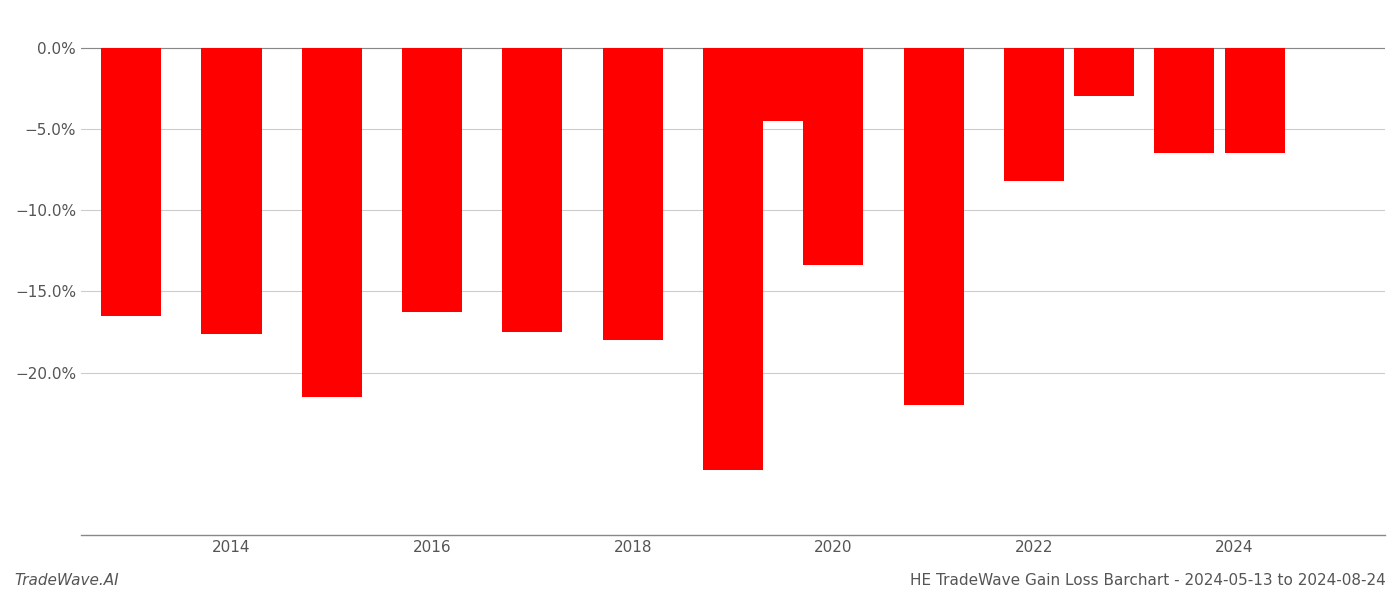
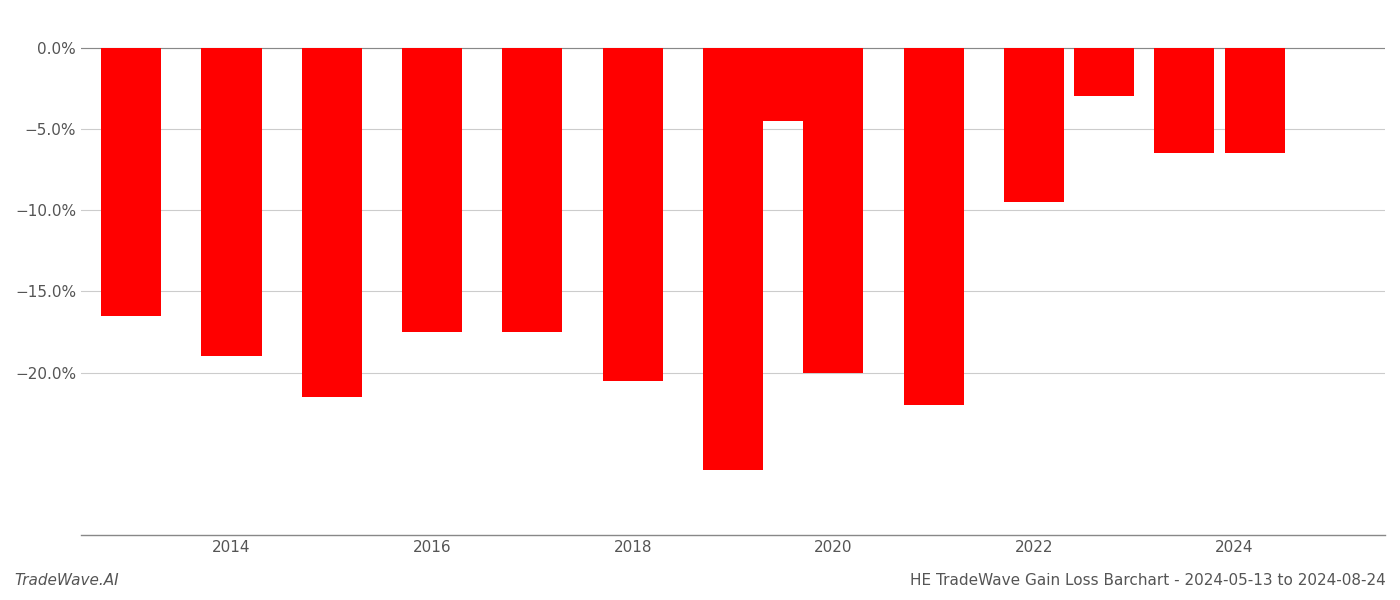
2014: -17.6% -> -19.0%
2016: -16.3% -> -17.5%
2018: -18.0% -> -20.5%
2020: -13.4% -> -20.0%
2022: -8.2% -> -9.5%
